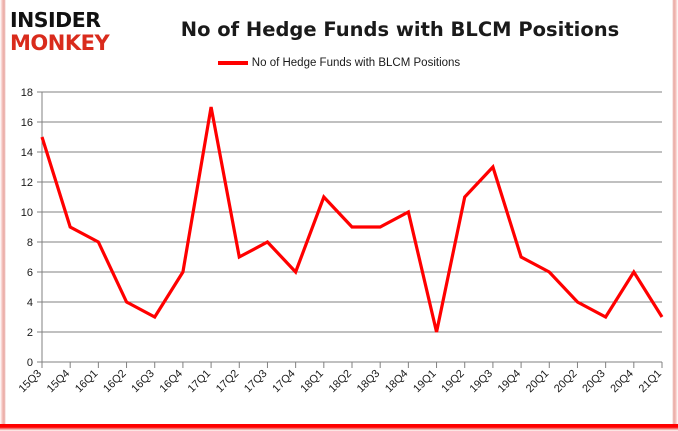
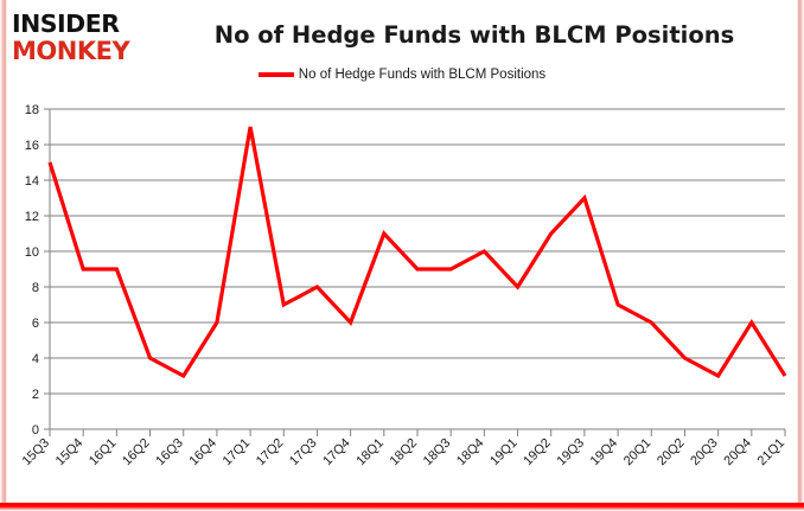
16Q1: 8 -> 9
19Q1: 2 -> 8
